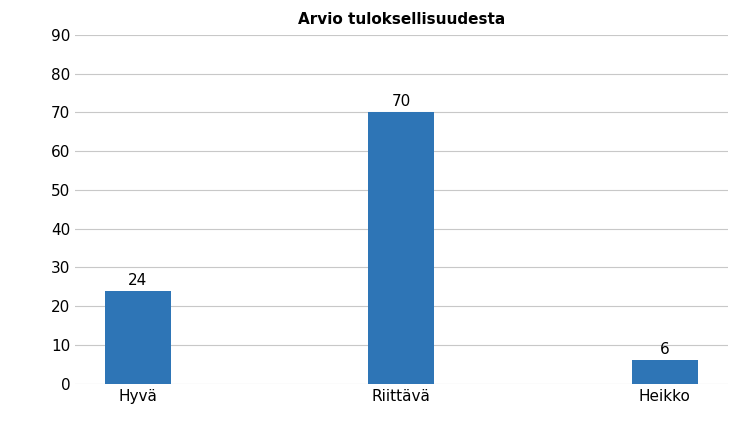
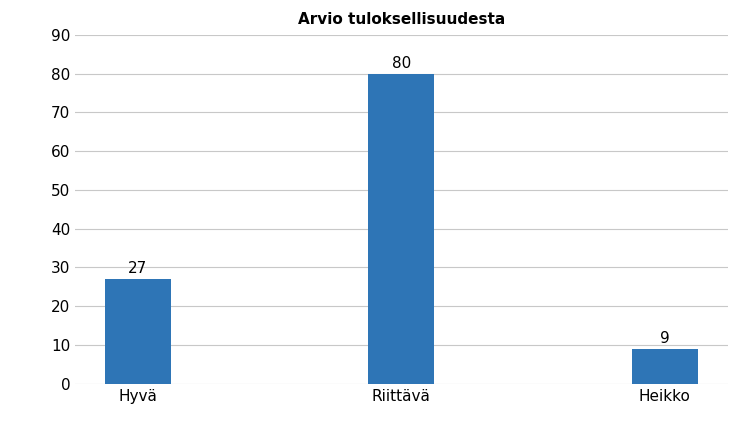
Hyvä: 24 -> 27
Riittävä: 70 -> 80
Heikko: 6 -> 9
